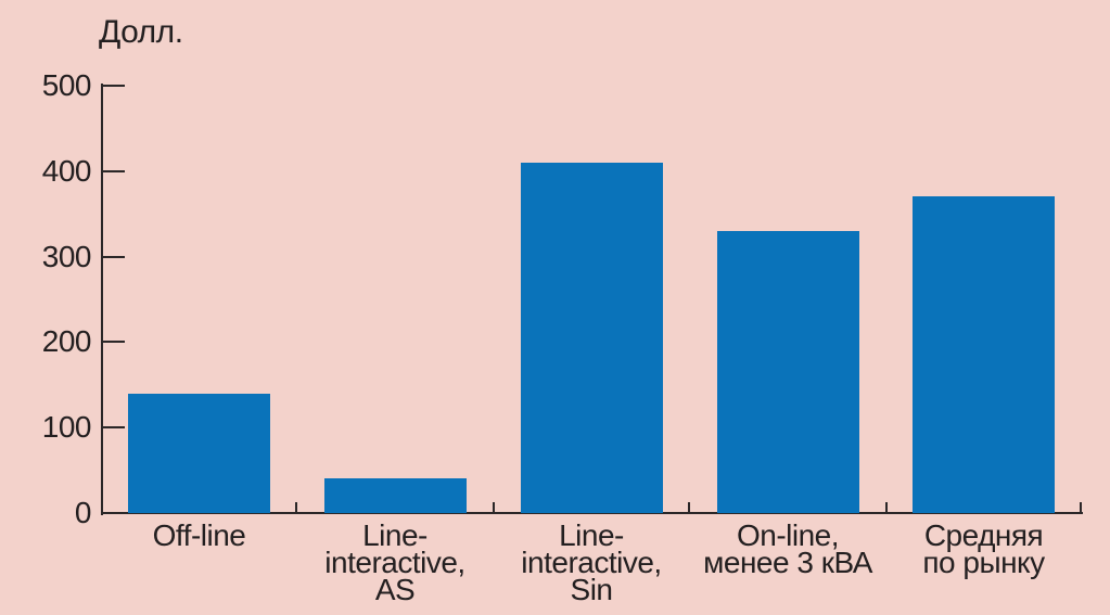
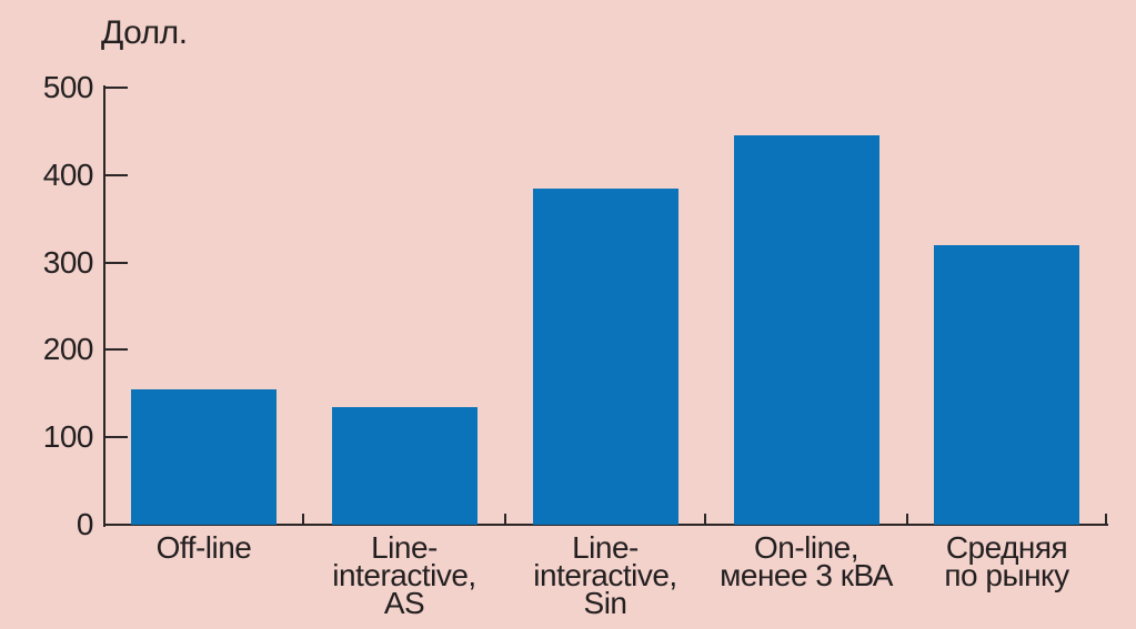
Off-line: 140 -> 160
Line- interactive, AS: 40 -> 140
Line- interactive, Sin: 410 -> 380
On-line, менее 3 кВА: 330 -> 440
Средняя по рынку: 370 -> 320
